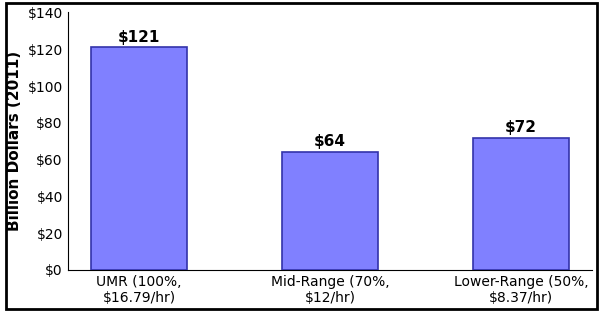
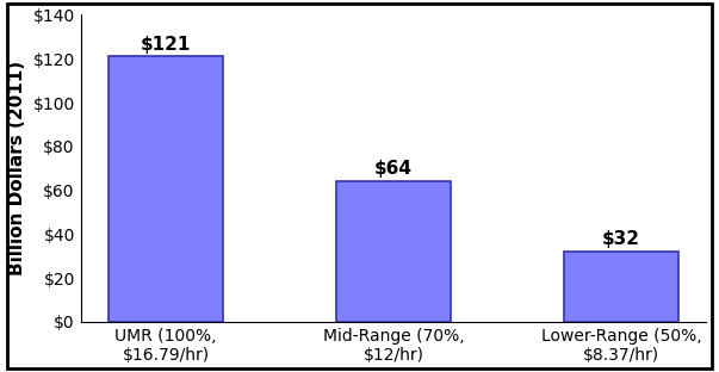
Lower-Range (50%, $8.37/hr): $72 -> $32
